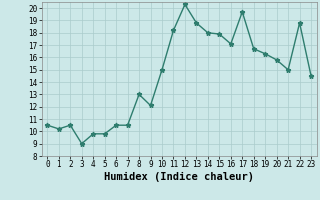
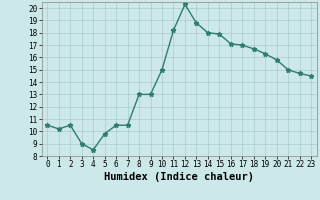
4: 9.8 -> 8.5
9: 12.1 -> 13.0
17: 19.7 -> 17.0
22: 18.8 -> 14.7
